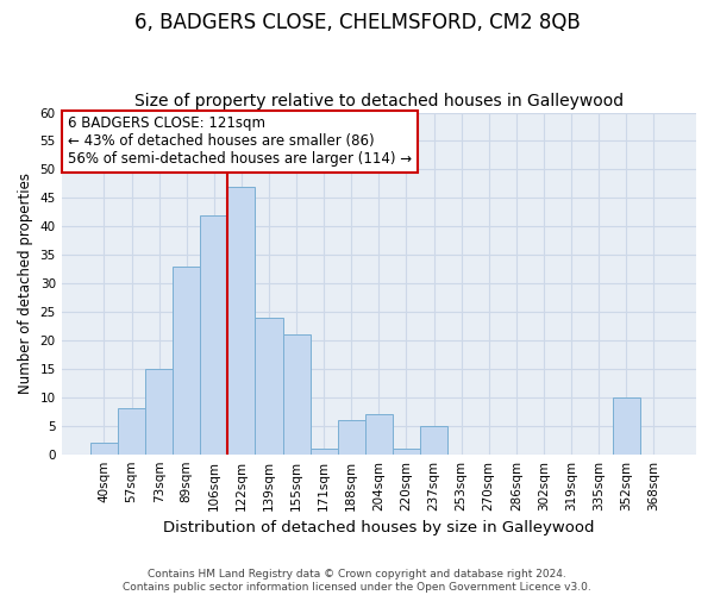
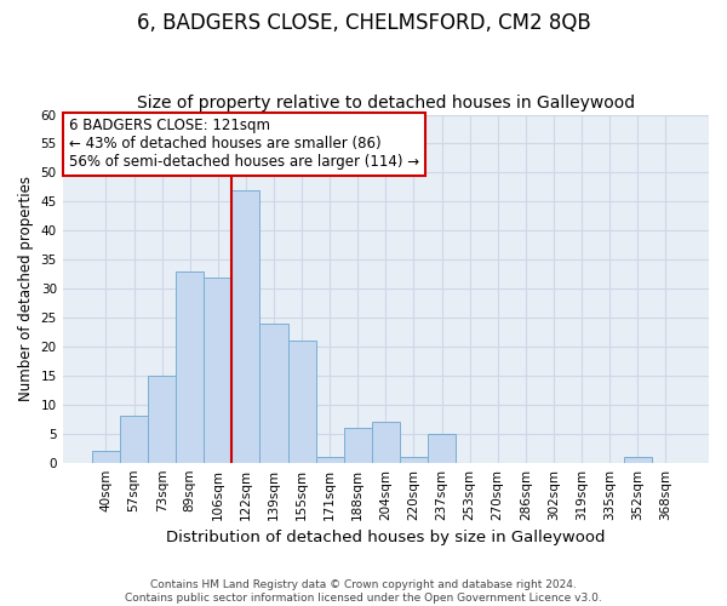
106sqm: 42 -> 32
352sqm: 10 -> 1
